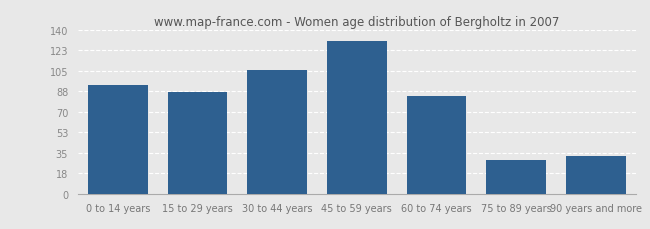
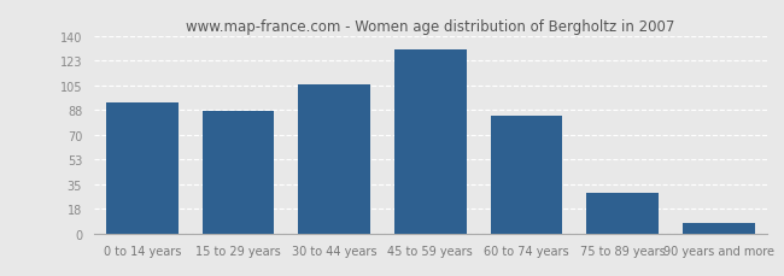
90 years and more: 32 -> 7
